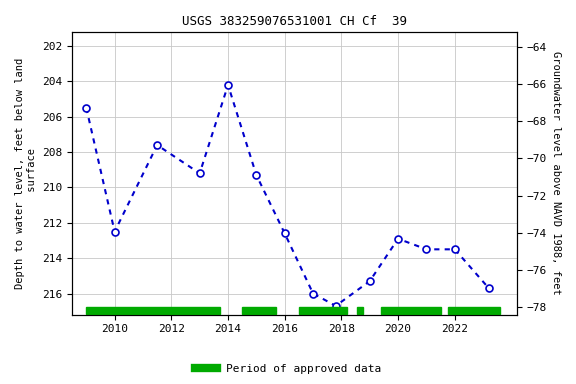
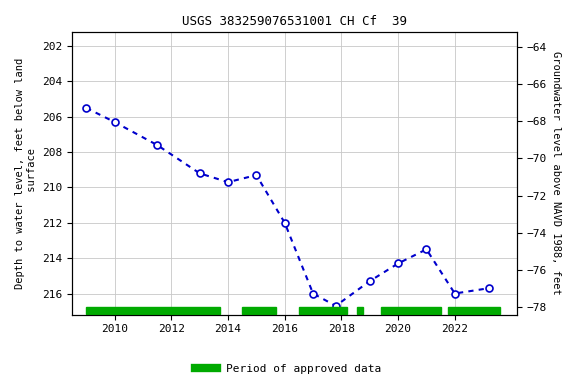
2010: 212.5 -> 206.3
2014: 204.2 -> 209.7
2016: 212.6 -> 212.0
2020: 212.9 -> 214.3
2022: 213.5 -> 216.0
